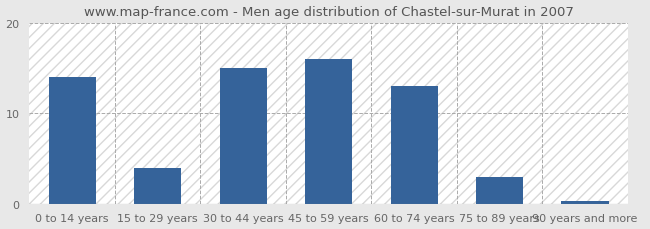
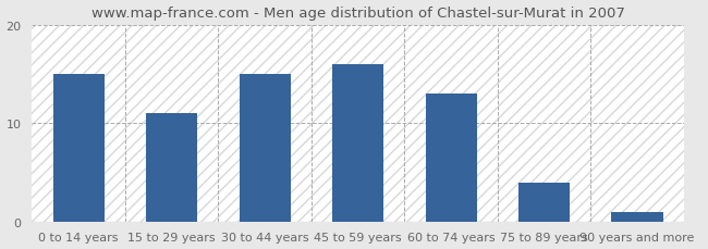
0 to 14 years: 14.0 -> 15.0
15 to 29 years: 4.0 -> 11.0
75 to 89 years: 3.0 -> 4.0
90 years and more: 0.3 -> 1.0
